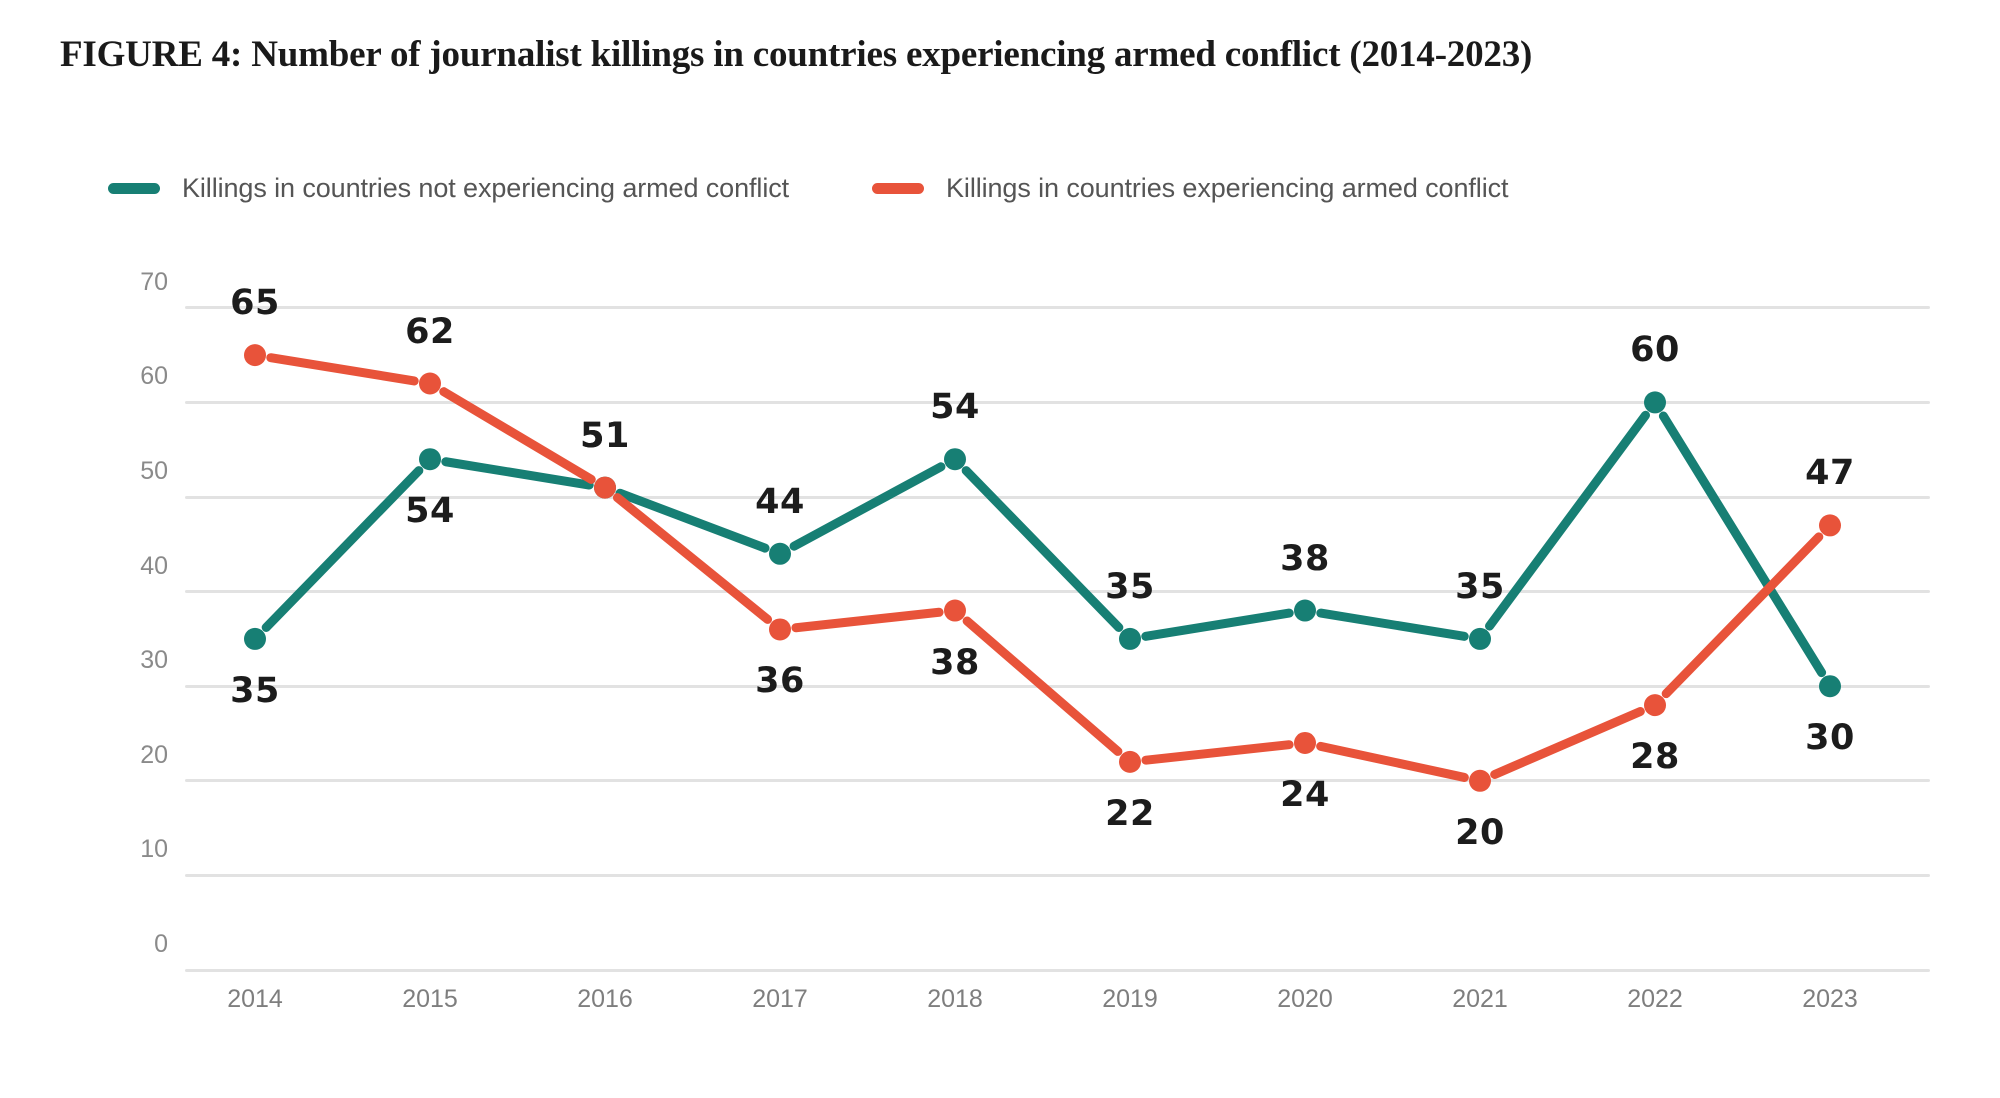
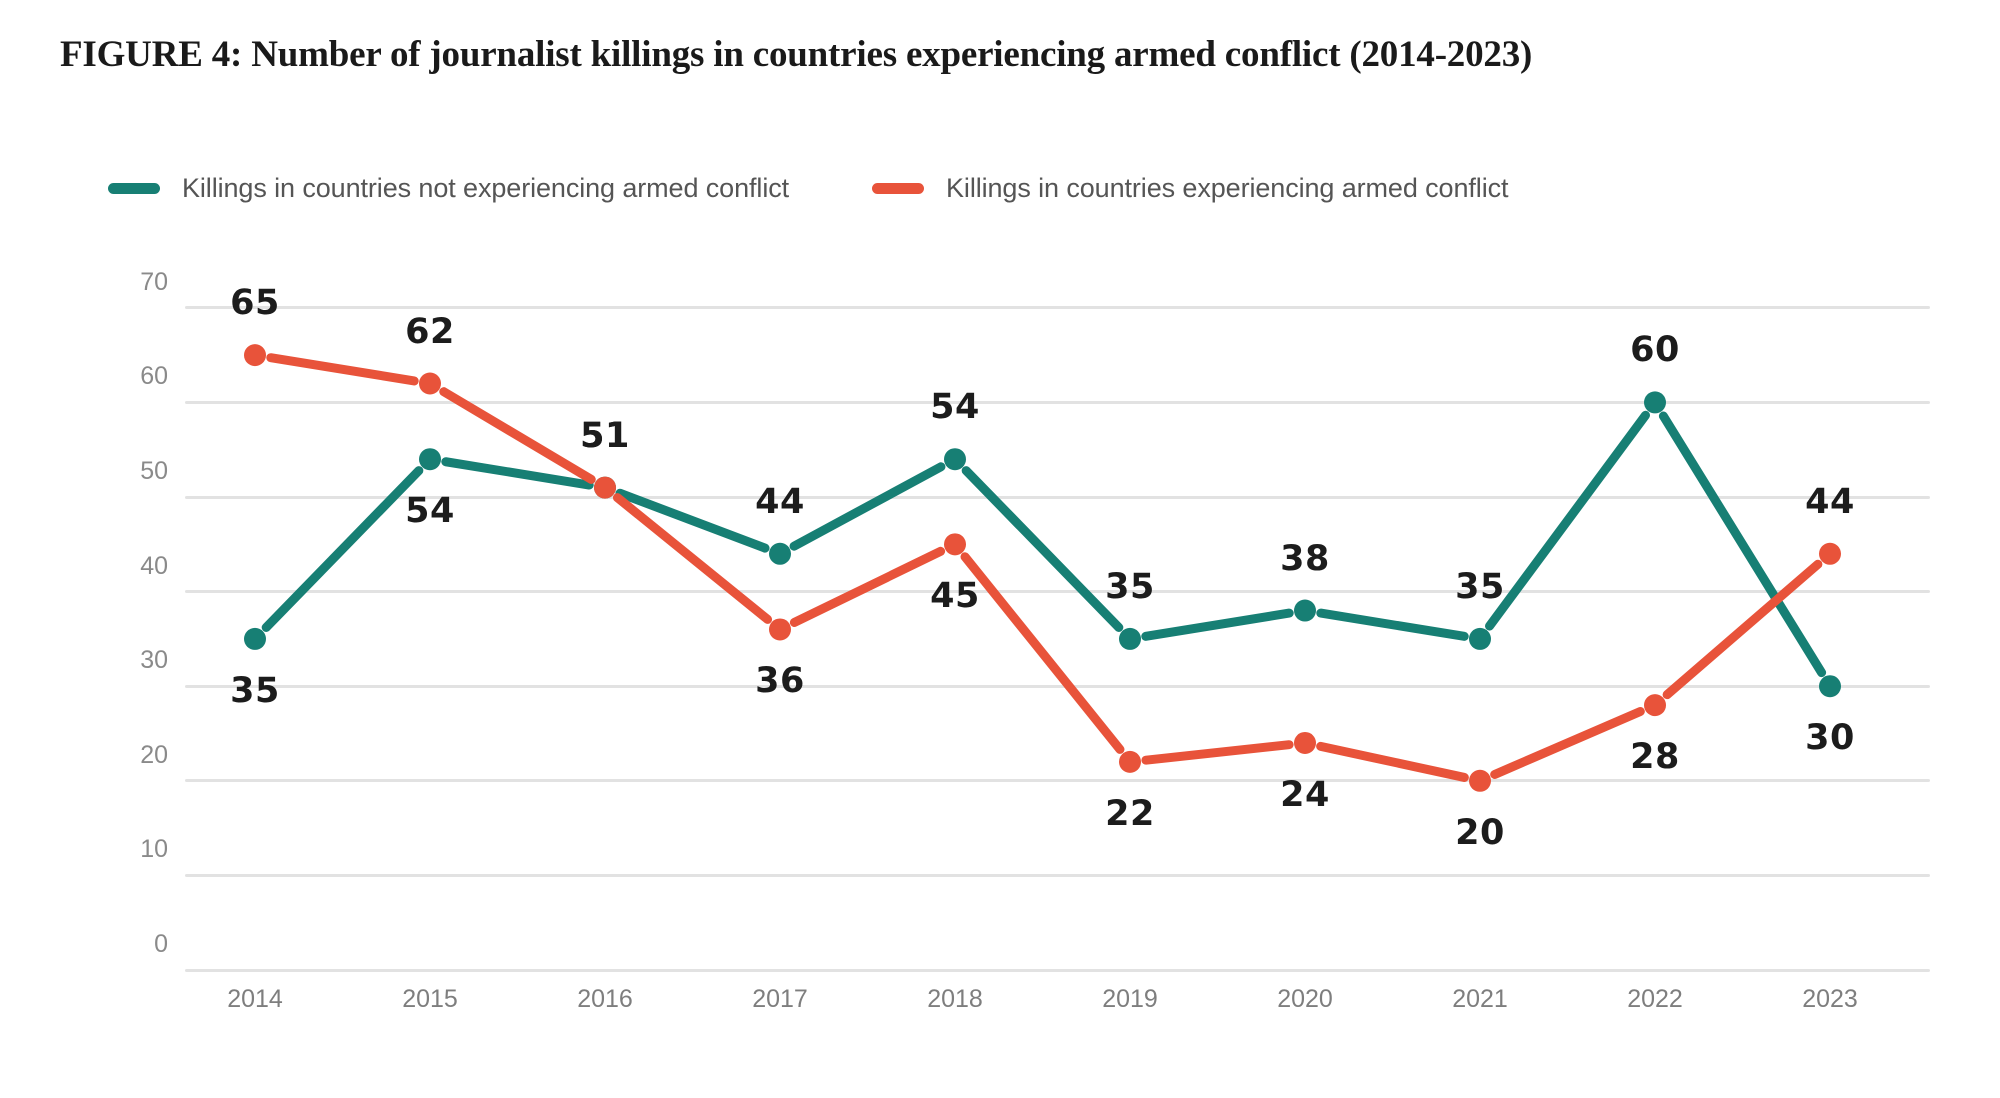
Killings in countries experiencing armed conflict/2018: 38 -> 45
Killings in countries experiencing armed conflict/2023: 47 -> 44
